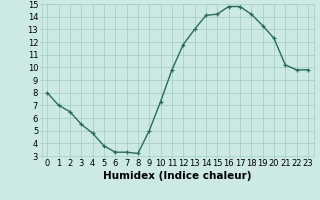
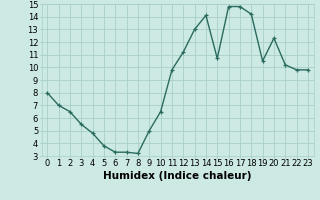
10: 7.3 -> 6.5
12: 11.8 -> 11.2
15: 14.2 -> 10.7
19: 13.3 -> 10.5
